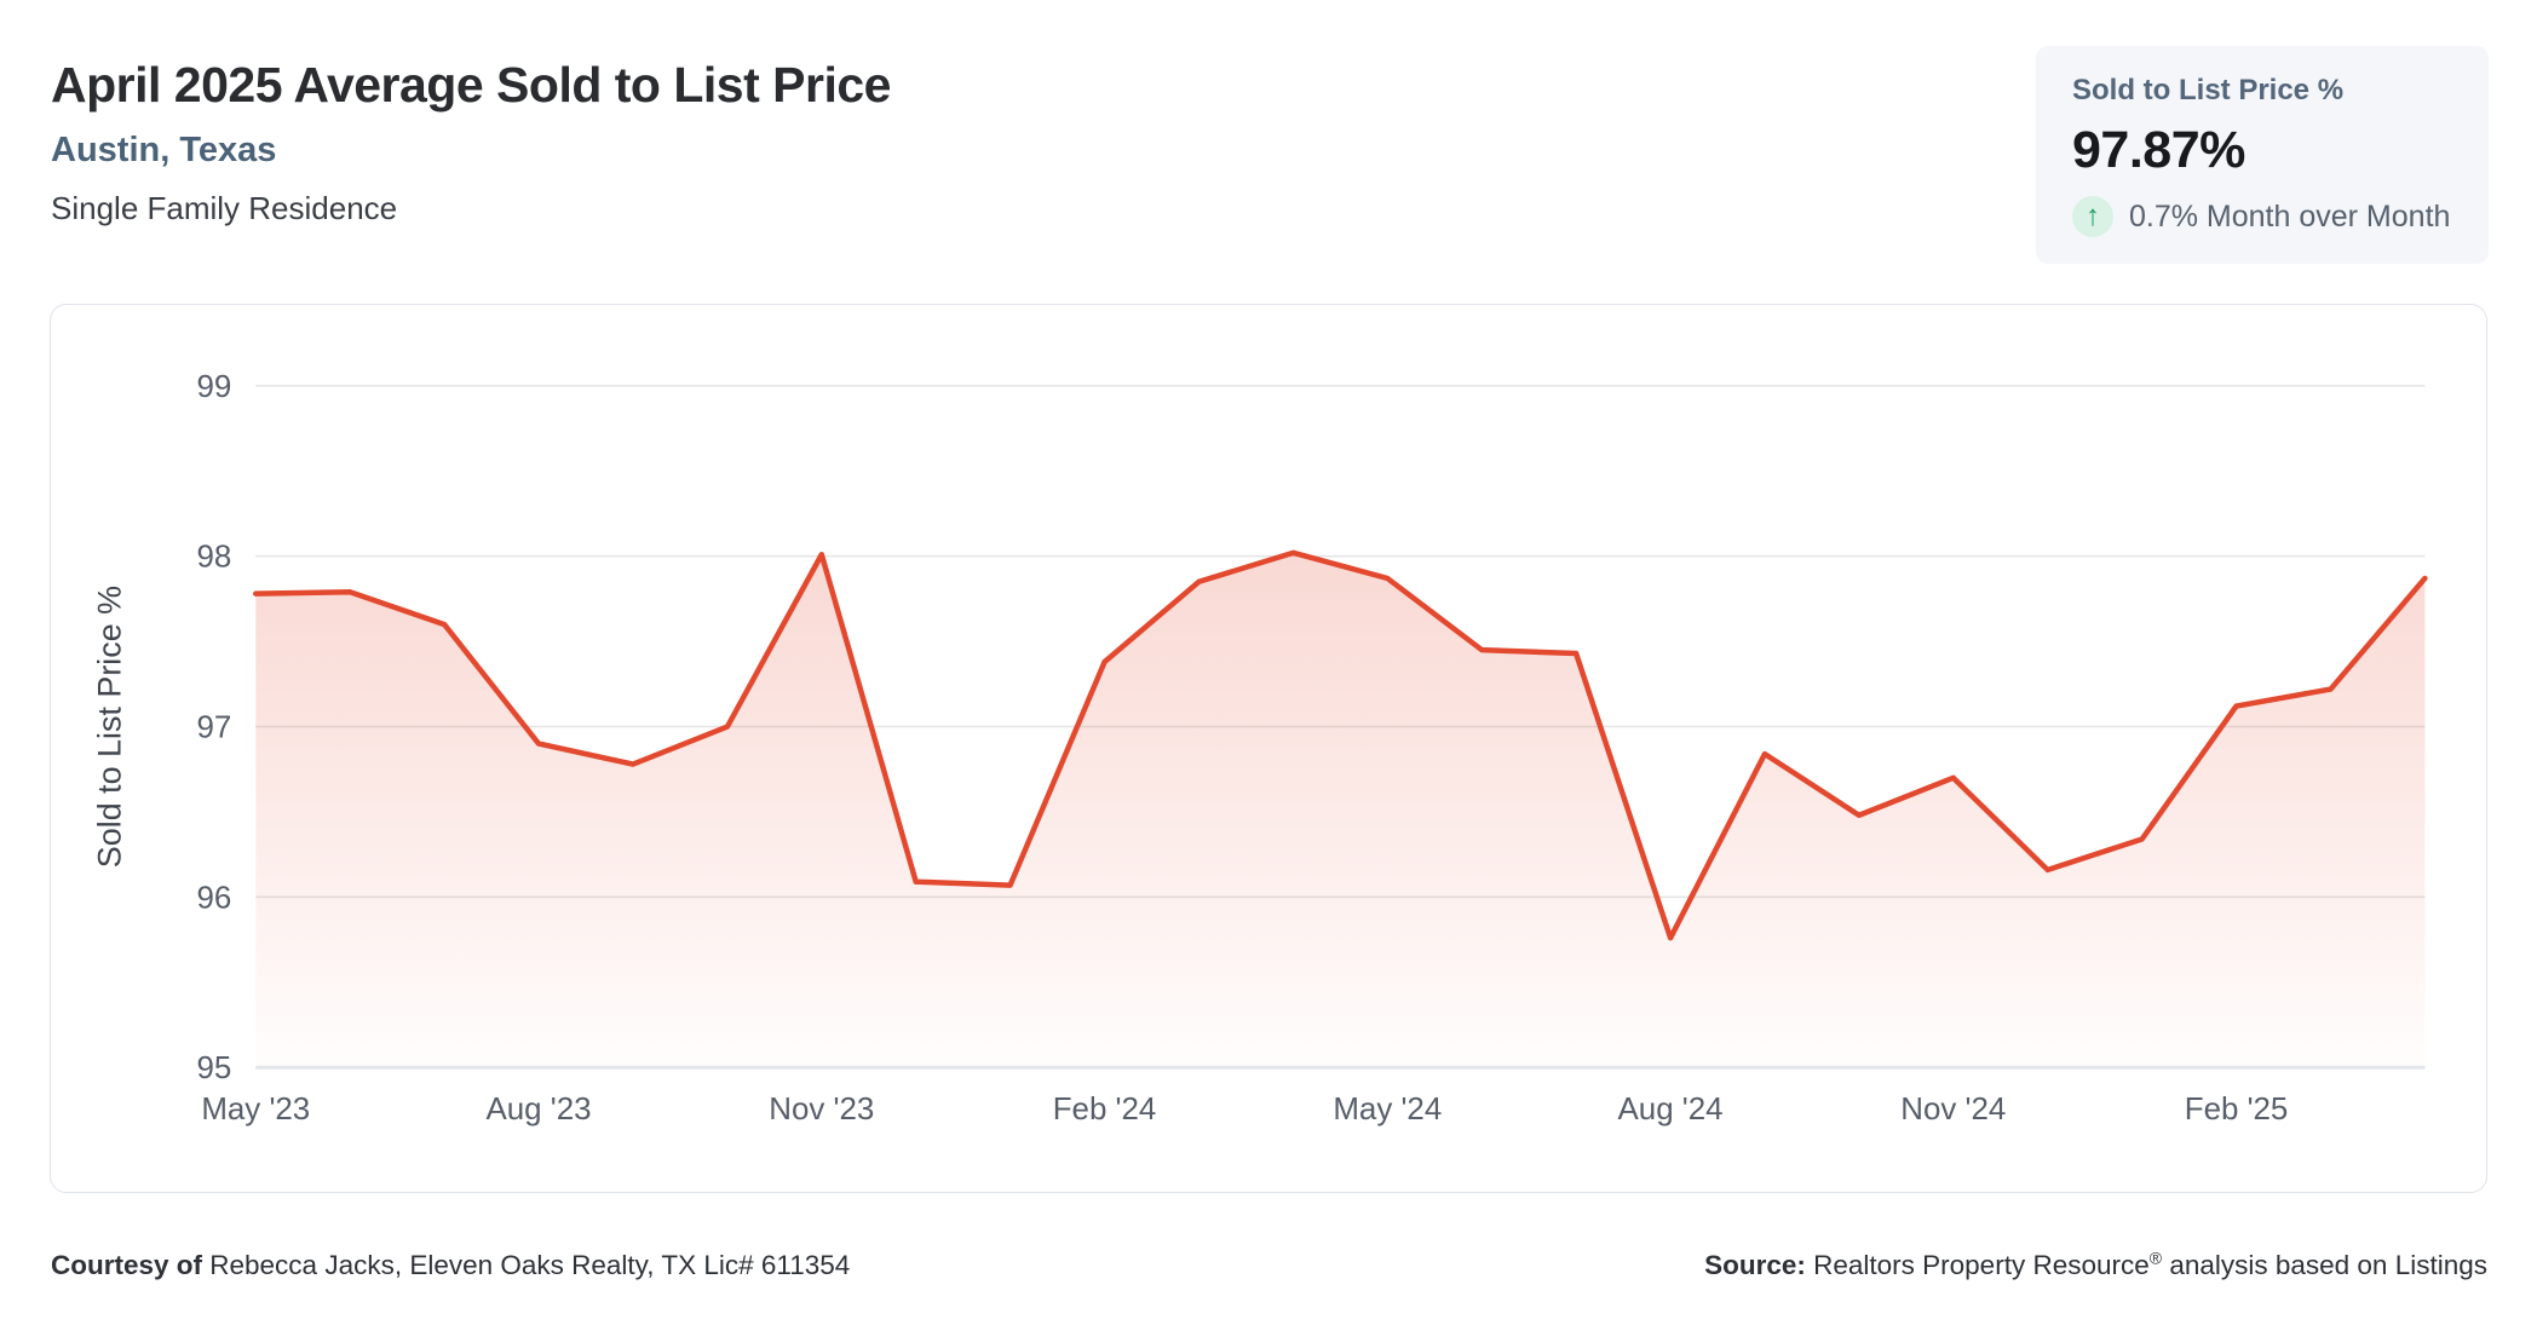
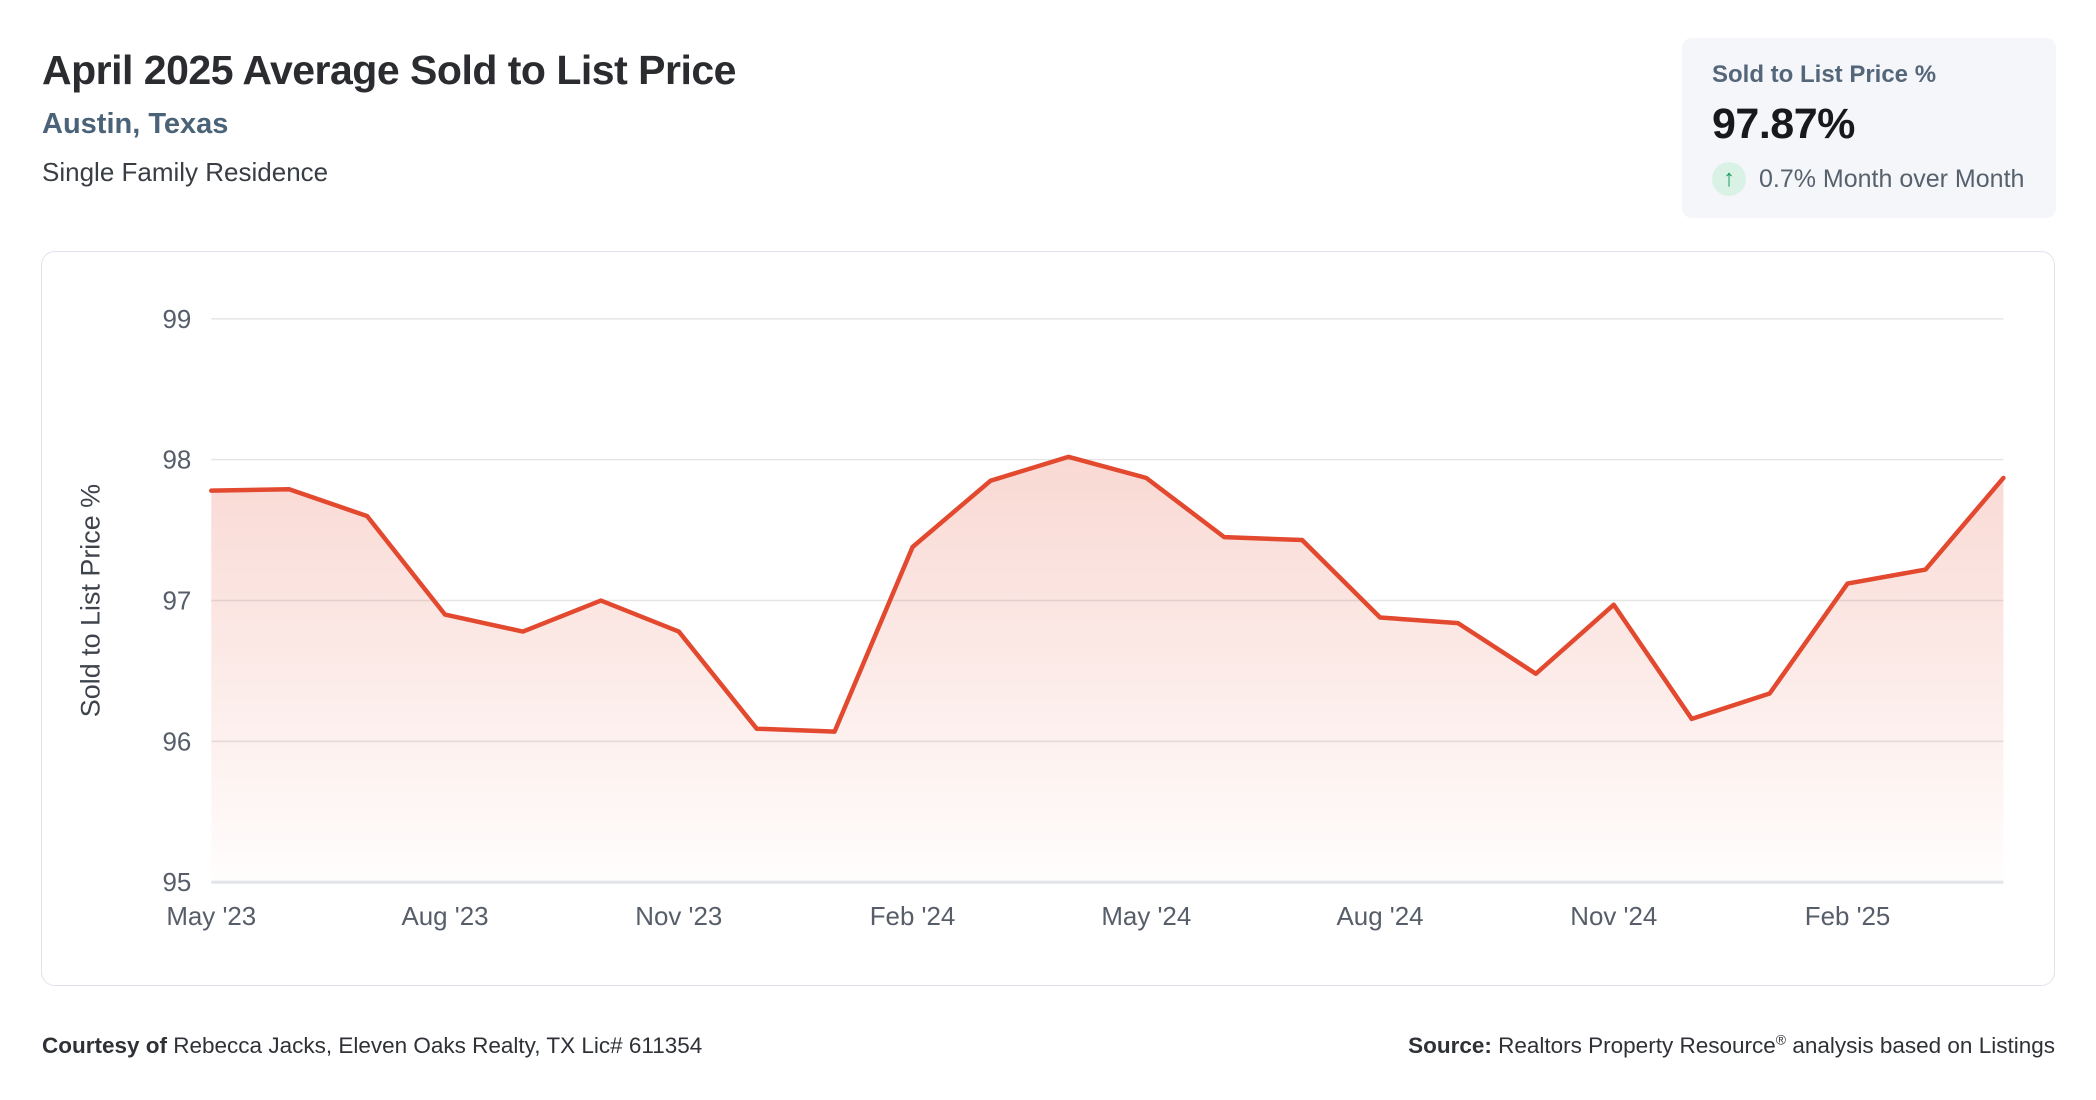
Nov '23: 98.01 -> 96.78
Aug '24: 95.76 -> 96.88
Nov '24: 96.70 -> 96.97
